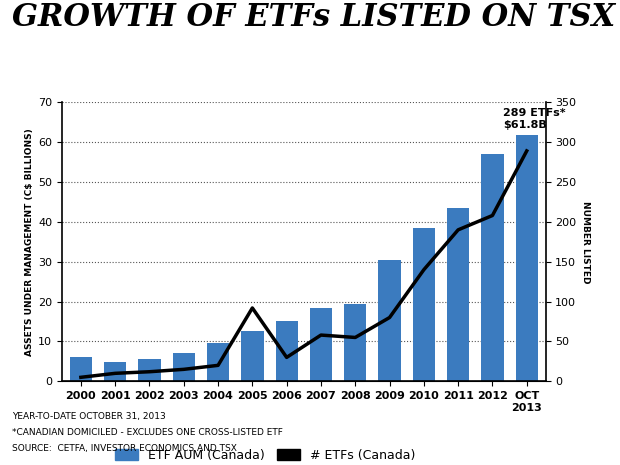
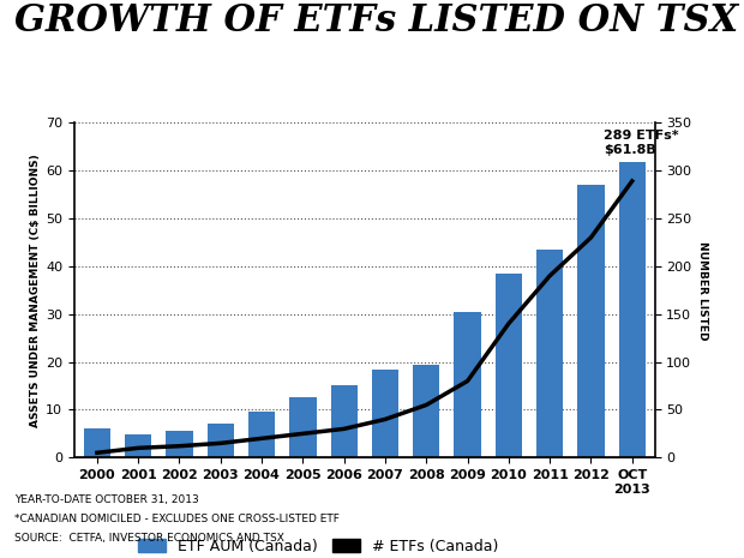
# ETFs (Canada)/2005: 92 -> 25
# ETFs (Canada)/2007: 58 -> 40
# ETFs (Canada)/2012: 208 -> 230
